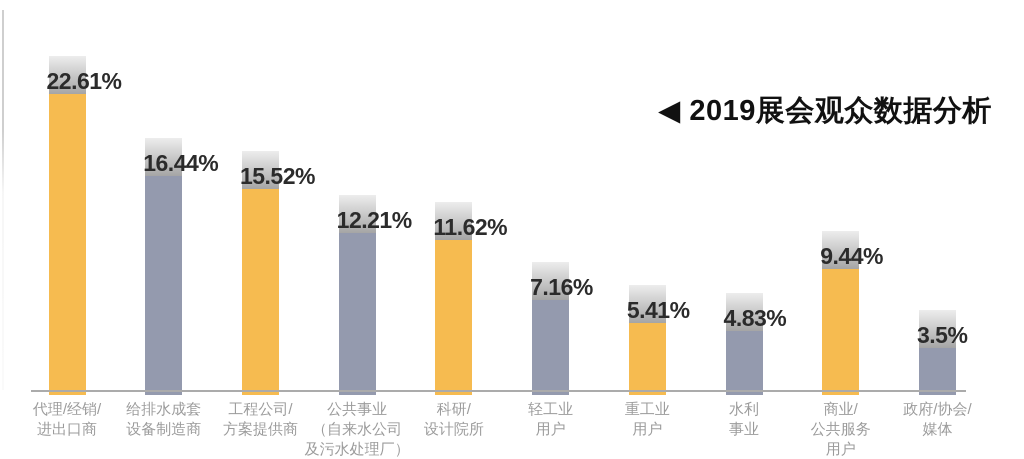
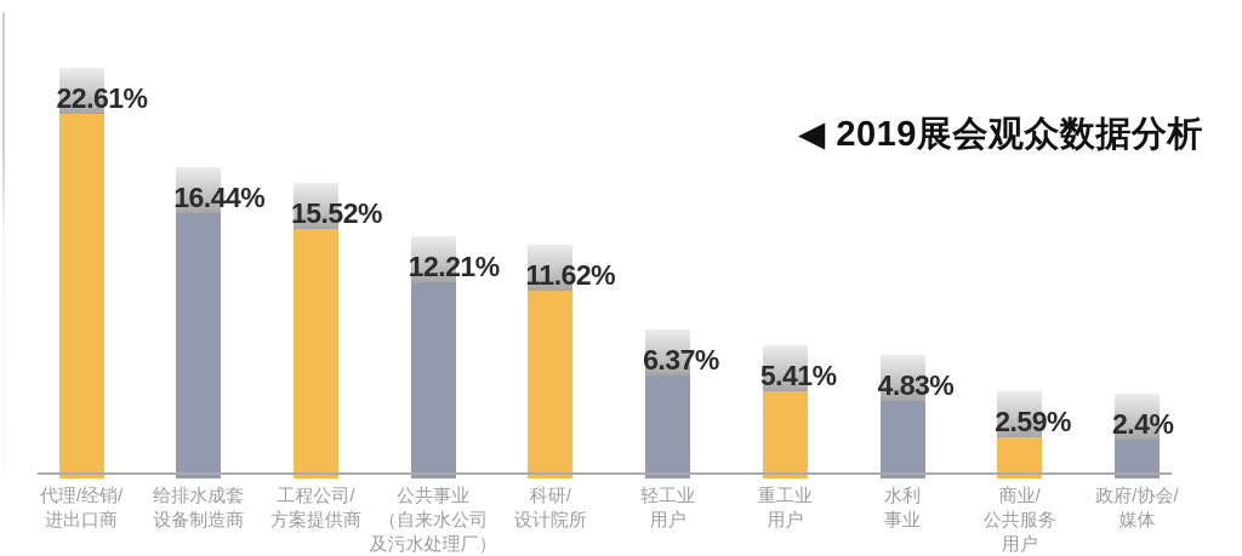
轻工业 用户: 7.16% -> 6.37%
商业/ 公共服务 用户: 9.44% -> 2.59%
政府/协会/ 媒体: 3.5% -> 2.4%
